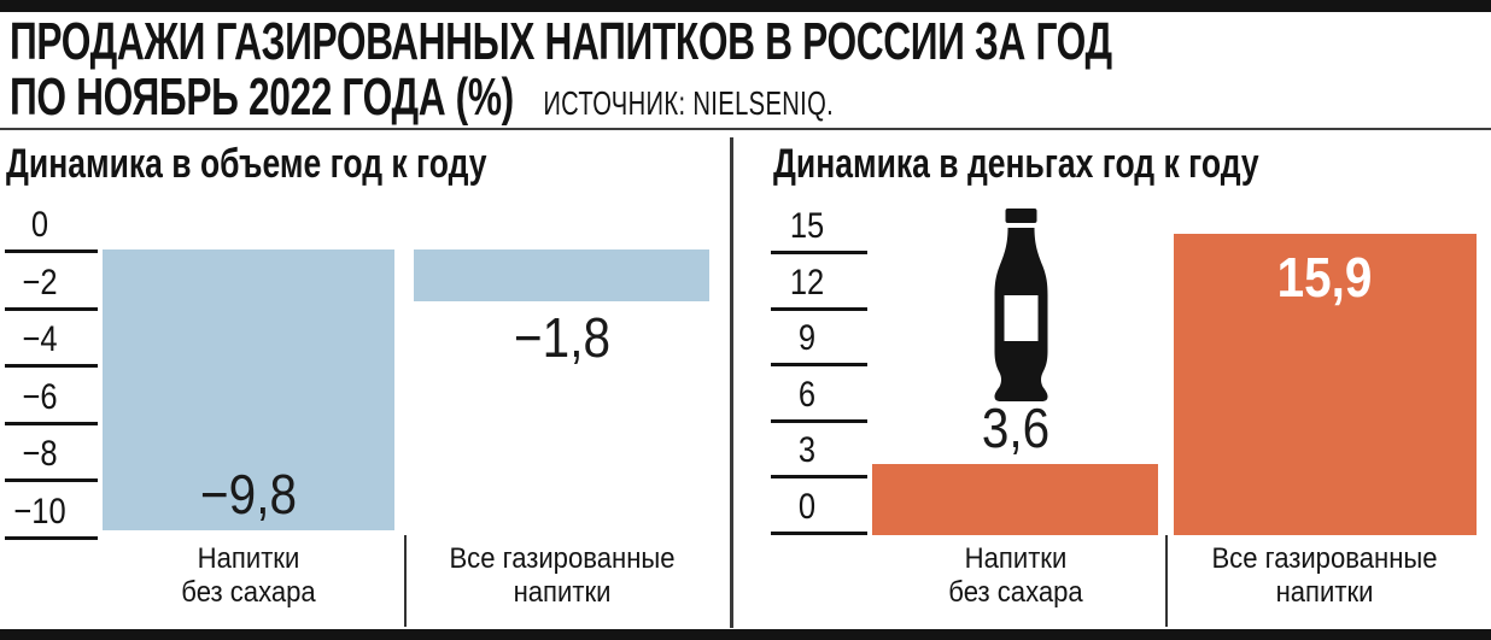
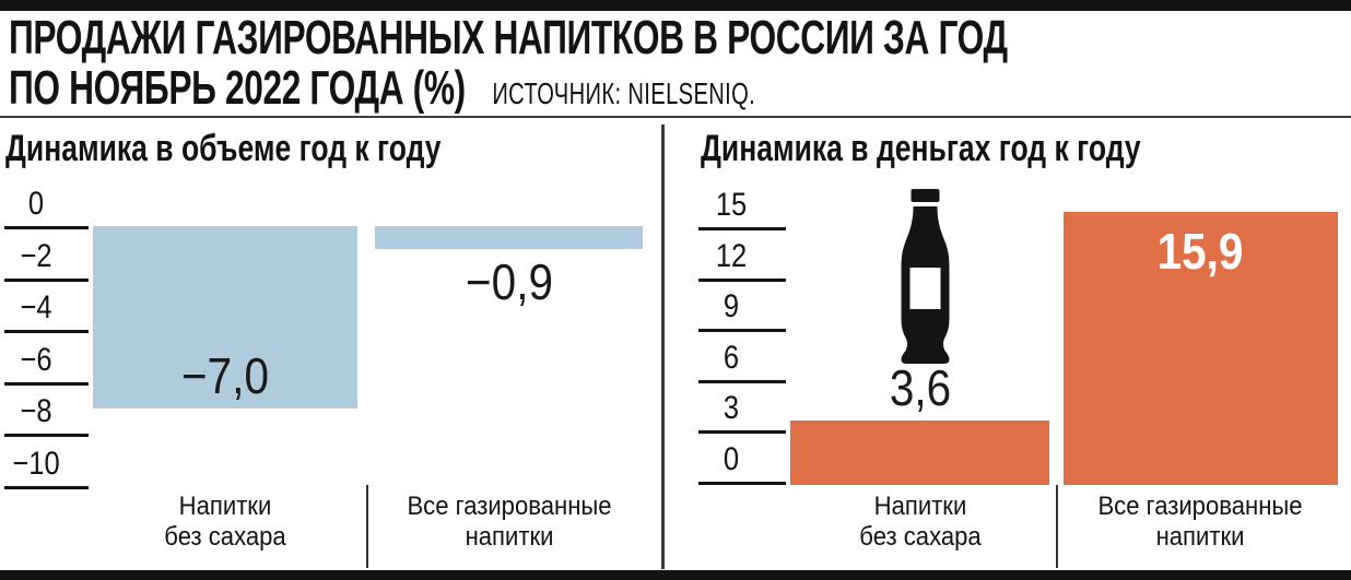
Динамика в объеме год к году/Напитки без сахара: −9,8 -> −7,0
Динамика в объеме год к году/Все газированные напитки: −1,8 -> −0,9
